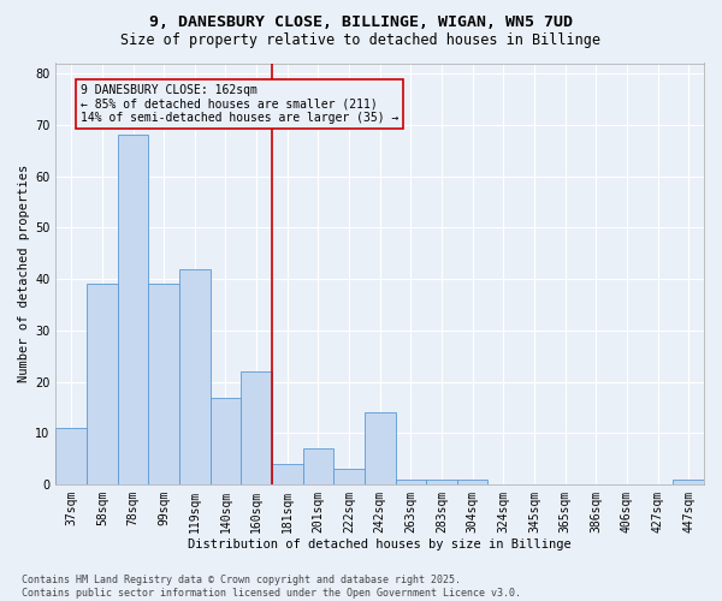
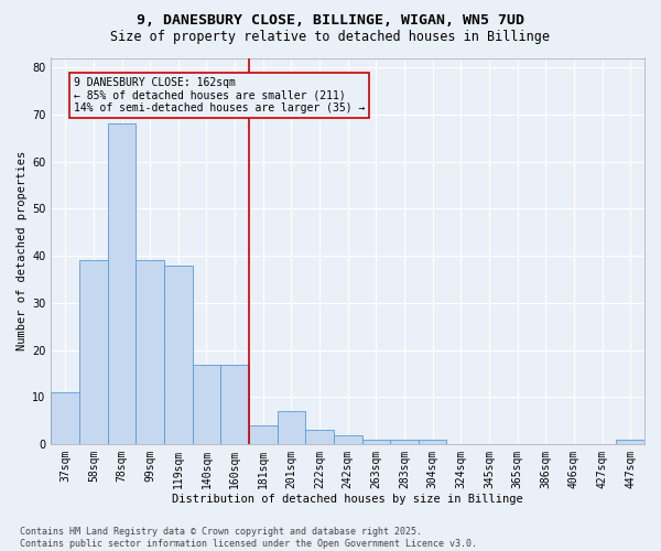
119sqm: 42 -> 38
160sqm: 22 -> 17
242sqm: 14 -> 2
